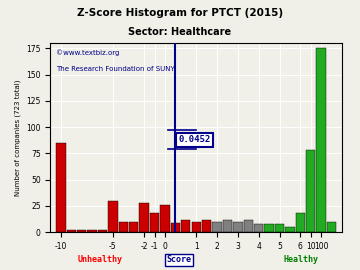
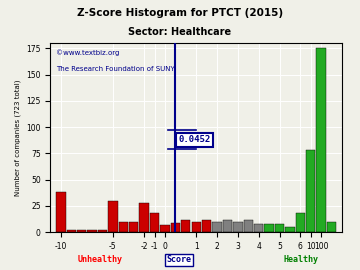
-10: 85 -> 38
0: 26 -> 7
